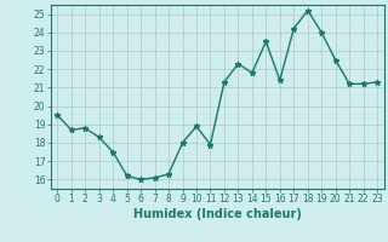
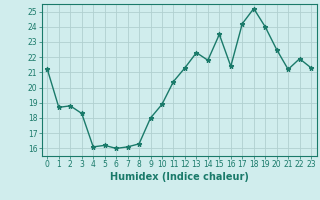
0: 19.5 -> 21.2
4: 17.5 -> 16.1
11: 17.9 -> 20.4
22: 21.2 -> 21.9
